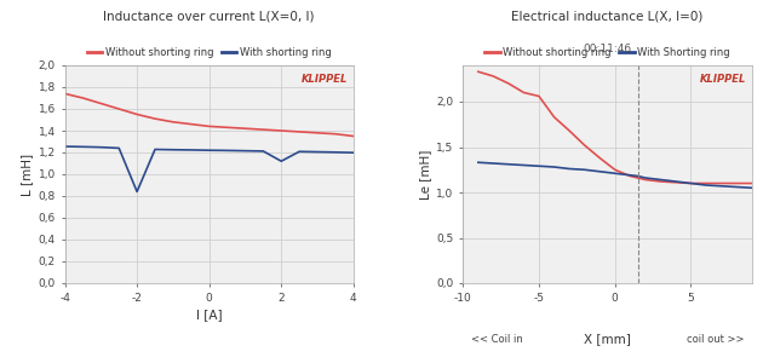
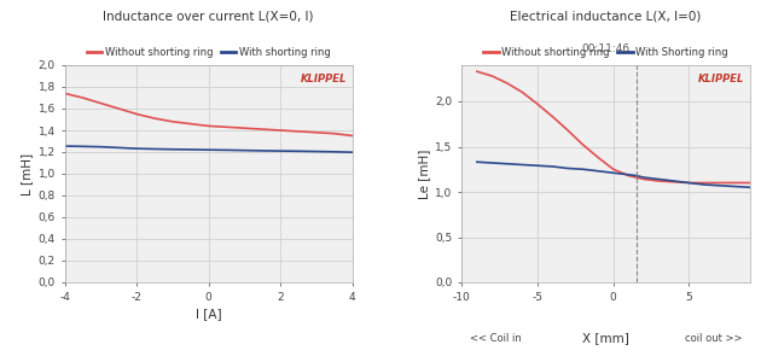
With shorting ring/-2: 0,84 -> 1,23
With shorting ring/2: 1,12 -> 1,21
Without shorting ring/-5: 2,06 -> 1,97
